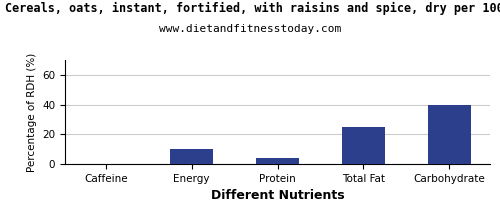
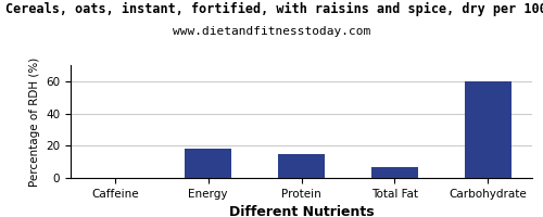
Energy: 10 -> 18
Protein: 4 -> 15
Total Fat: 25 -> 7
Carbohydrate: 40 -> 60
